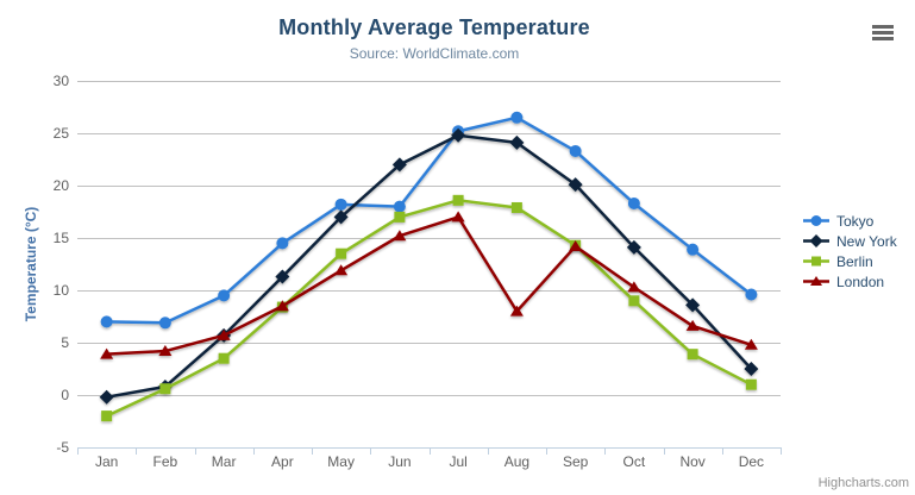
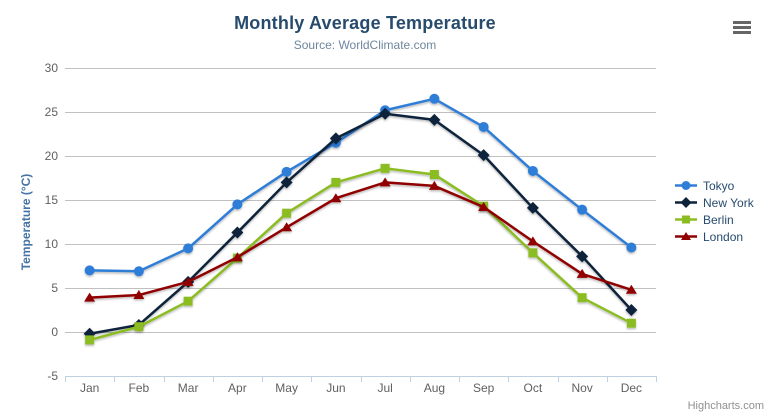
Berlin/Jan: -2 -> -1
Tokyo/Jun: 18 -> 22
London/Aug: 8 -> 17
